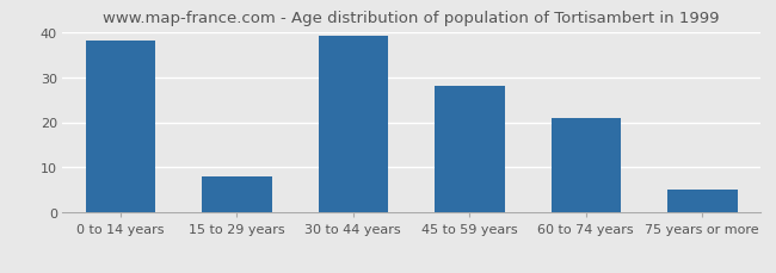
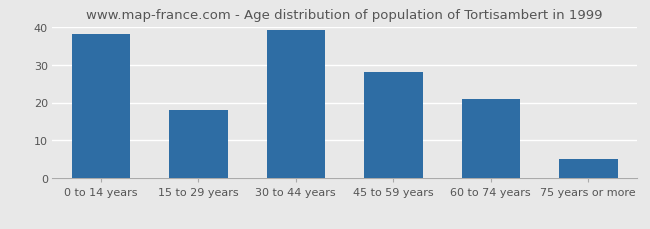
15 to 29 years: 8 -> 18
